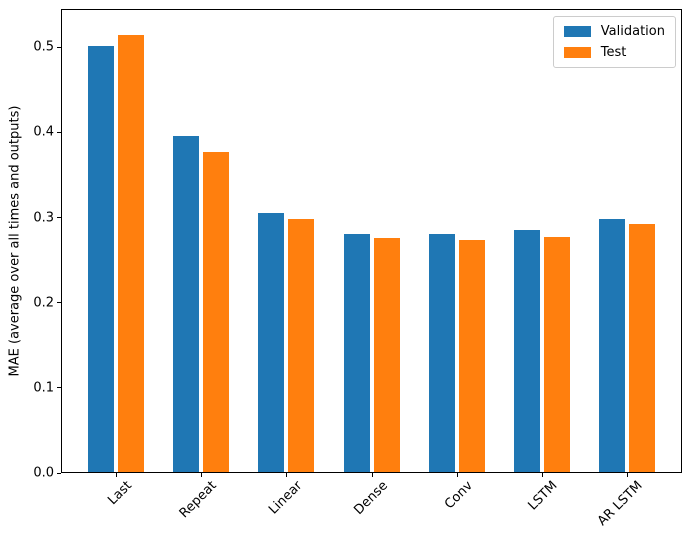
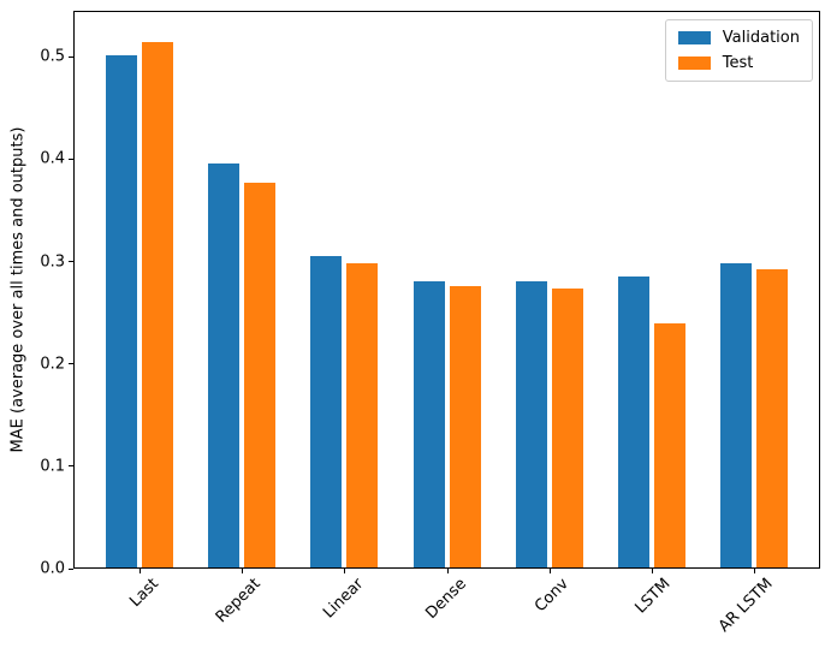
Test/LSTM: 0.28 -> 0.24
